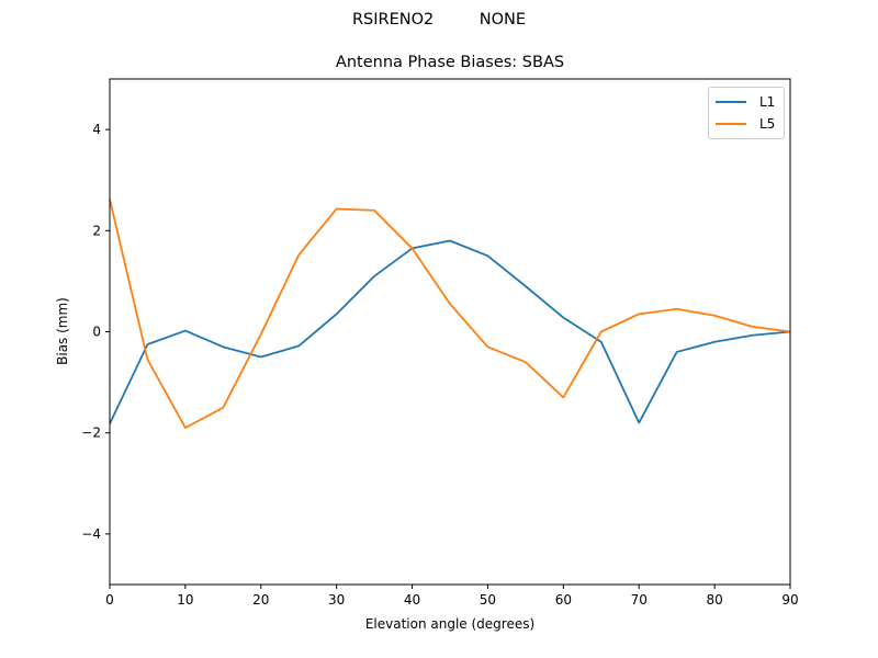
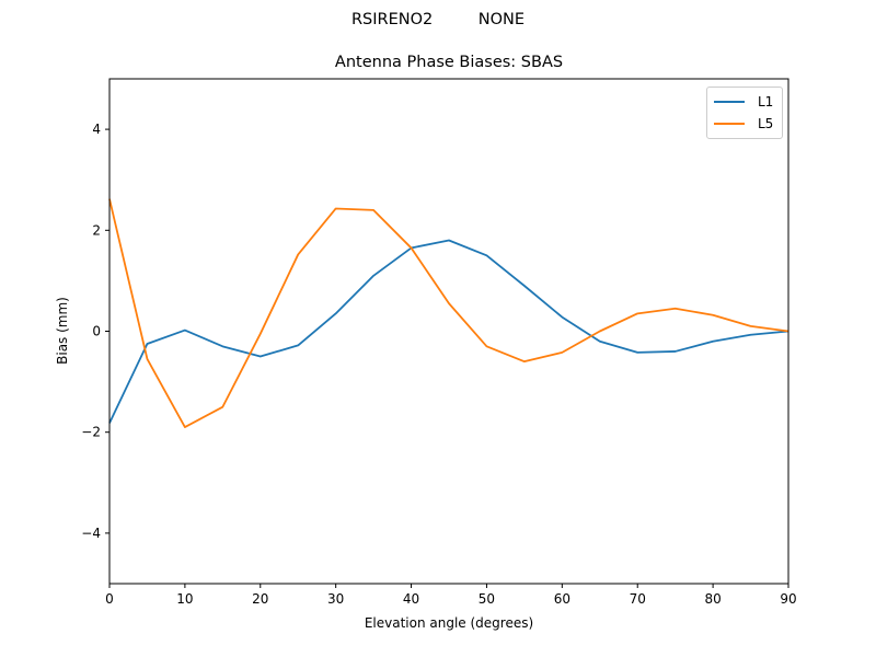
L5/60: -1.3 -> -0.4
L1/70: -1.8 -> -0.4
